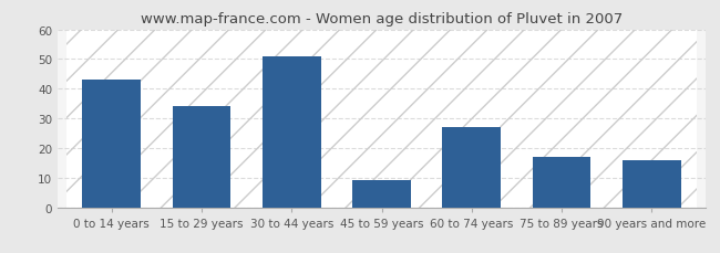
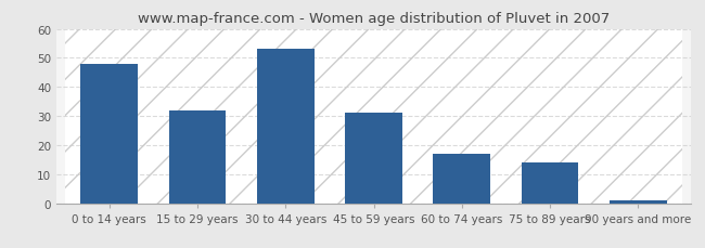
0 to 14 years: 43 -> 48
15 to 29 years: 34 -> 32
30 to 44 years: 51 -> 53
45 to 59 years: 9 -> 31
60 to 74 years: 27 -> 17
75 to 89 years: 17 -> 14
90 years and more: 16 -> 1
